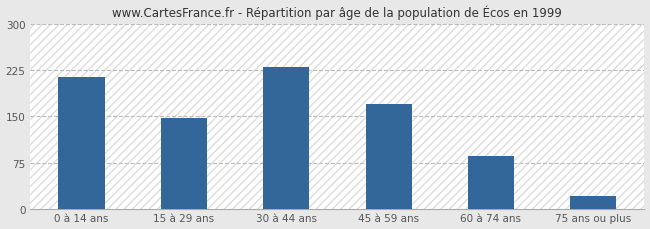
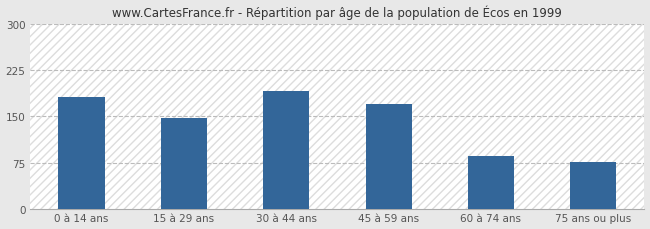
0 à 14 ans: 215 -> 182
30 à 44 ans: 230 -> 192
75 ans ou plus: 20 -> 76
